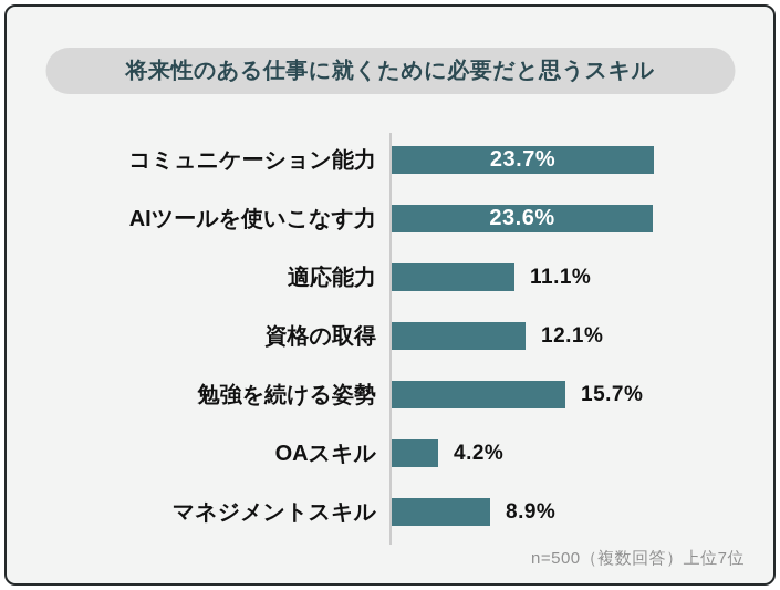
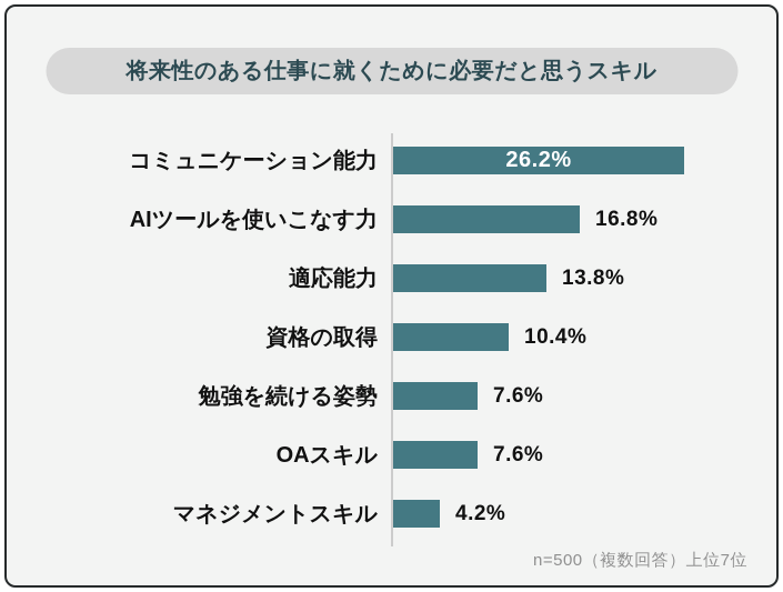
コミュニケーション能力: 23.7% -> 26.2%
AIツールを使いこなす力: 23.6% -> 16.8%
適応能力: 11.1% -> 13.8%
資格の取得: 12.1% -> 10.4%
勉強を続ける姿勢: 15.7% -> 7.6%
OAスキル: 4.2% -> 7.6%
マネジメントスキル: 8.9% -> 4.2%
